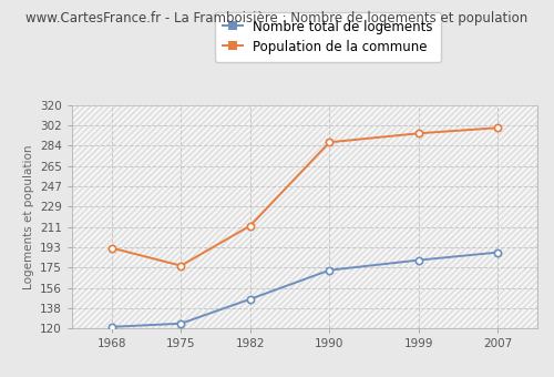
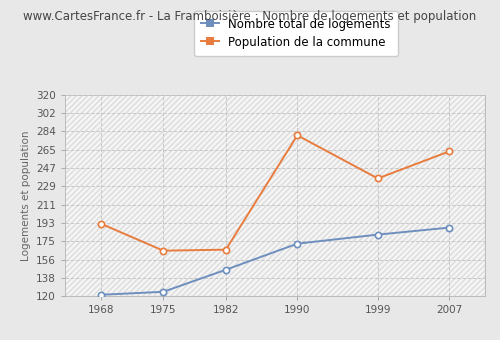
Population de la commune/1975: 176 -> 165
Population de la commune/1982: 212 -> 166
Population de la commune/1990: 287 -> 280
Population de la commune/1999: 295 -> 237
Population de la commune/2007: 300 -> 264
